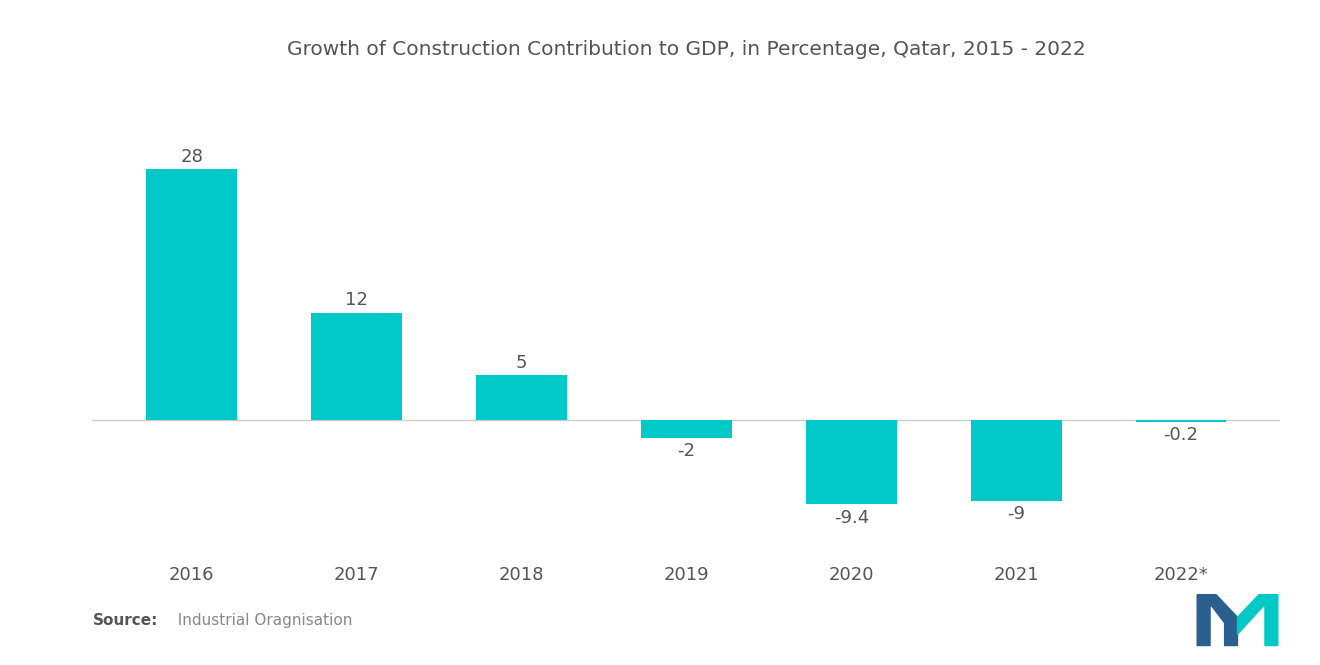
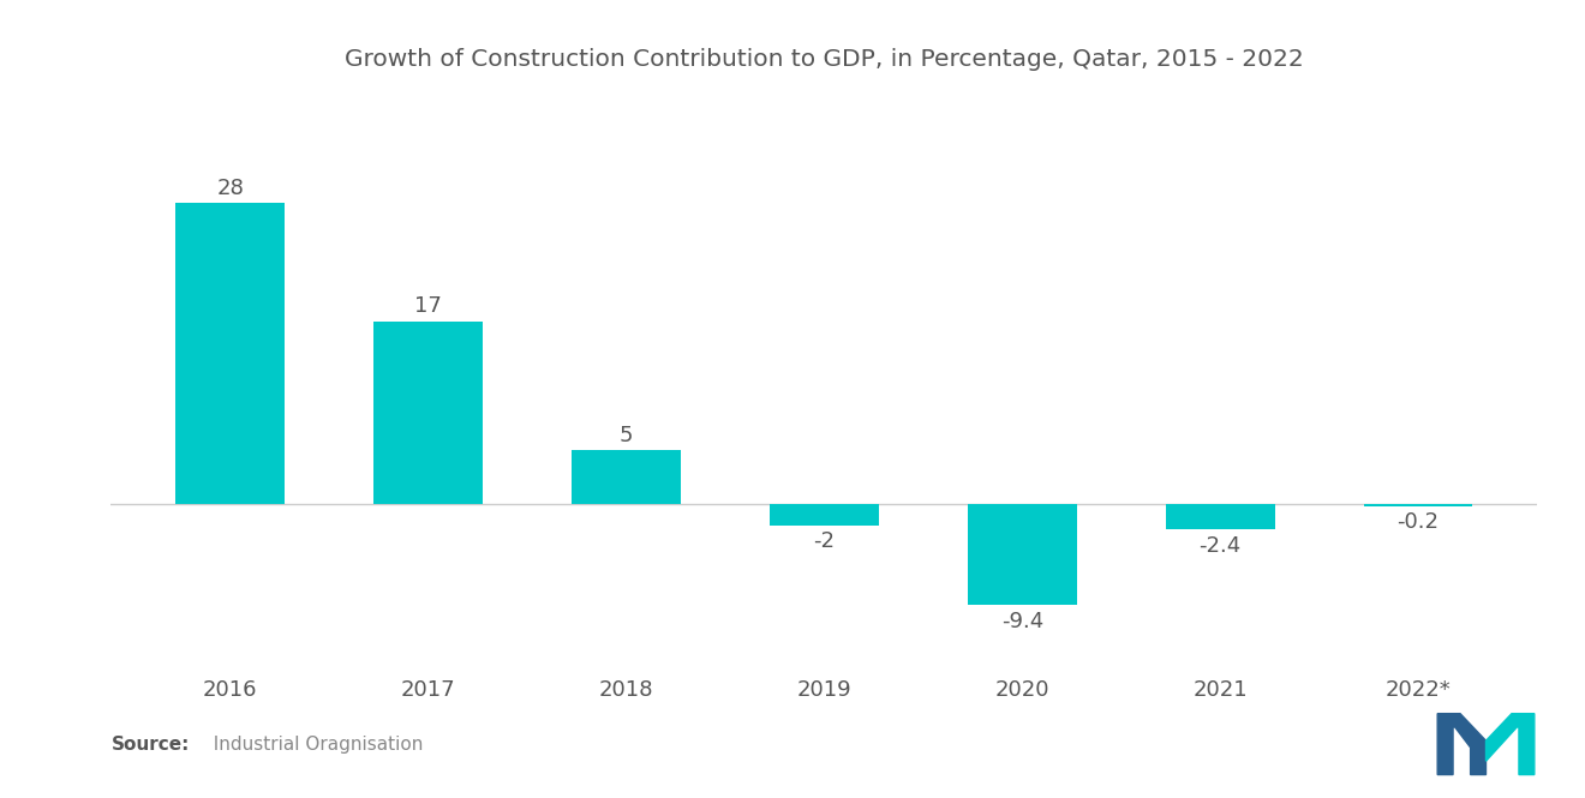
2017: 12 -> 17
2021: -9 -> -2.4
